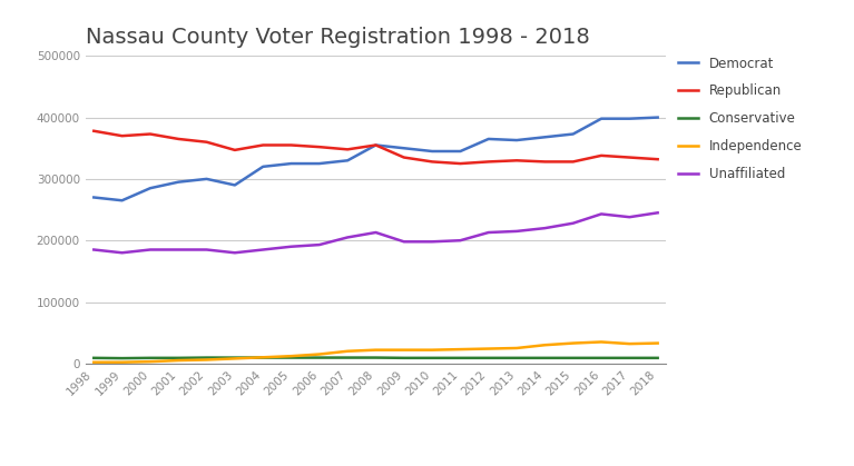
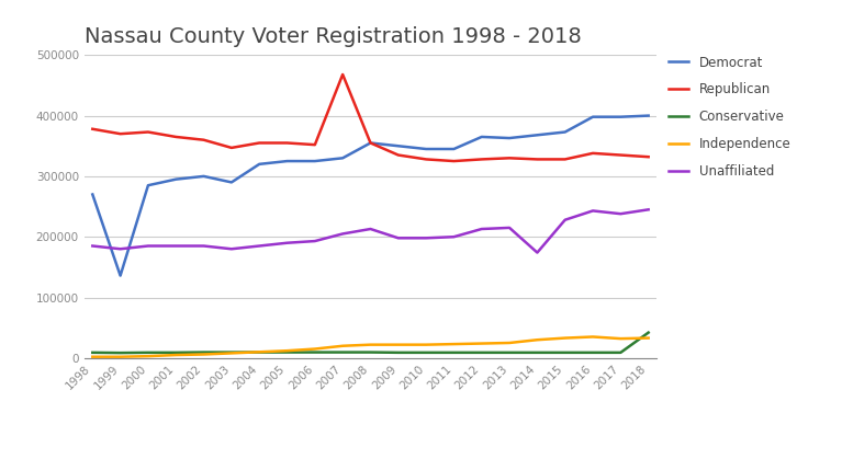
Democrat/1999: 265000 -> 136000
Republican/2007: 348000 -> 468000
Unaffiliated/2014: 220000 -> 174000
Conservative/2018: 9000 -> 42000
